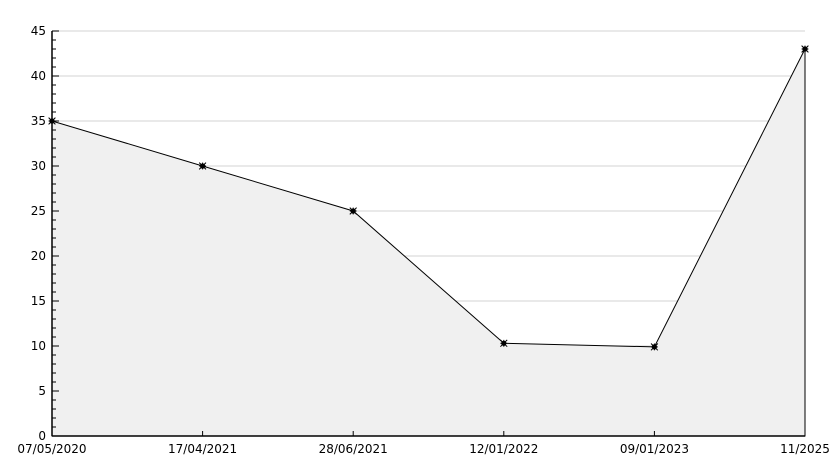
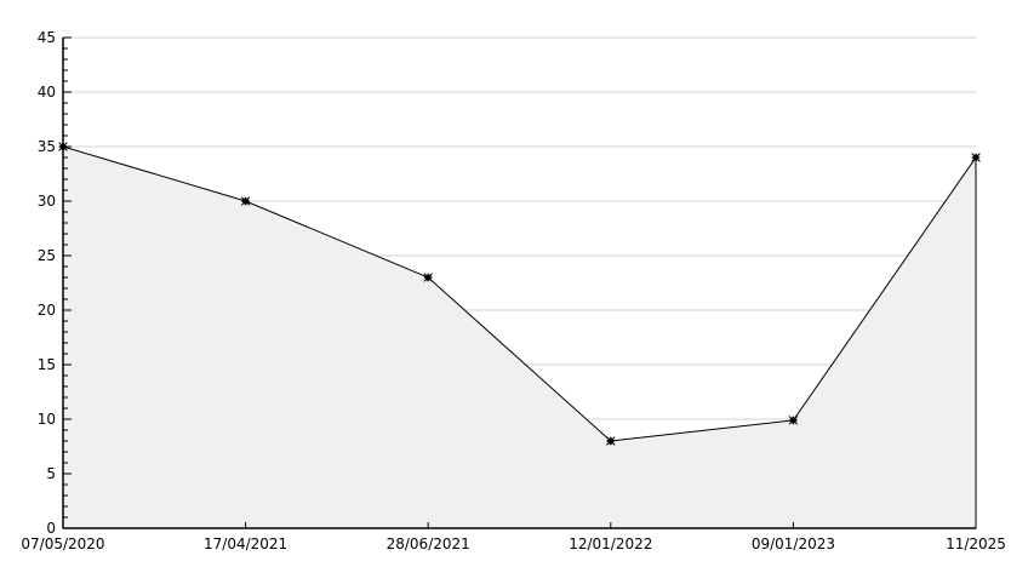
28/06/2021: 25 -> 23
12/01/2022: 10 -> 8
11/2025: 43 -> 34
